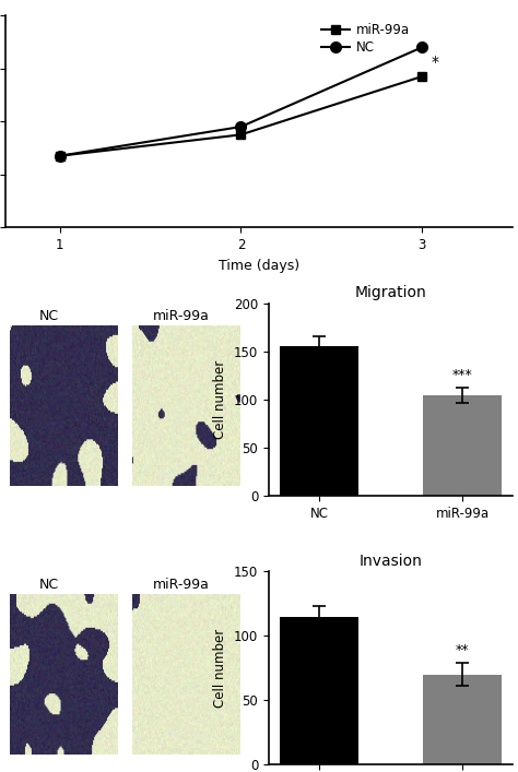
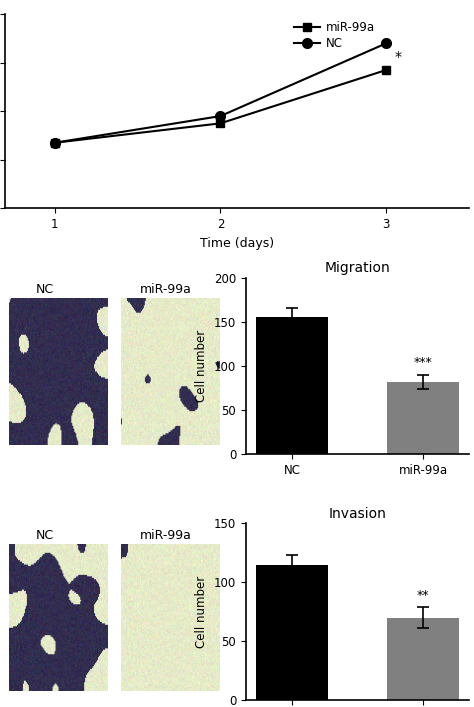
Migration/miR-99a: 104 -> 82
